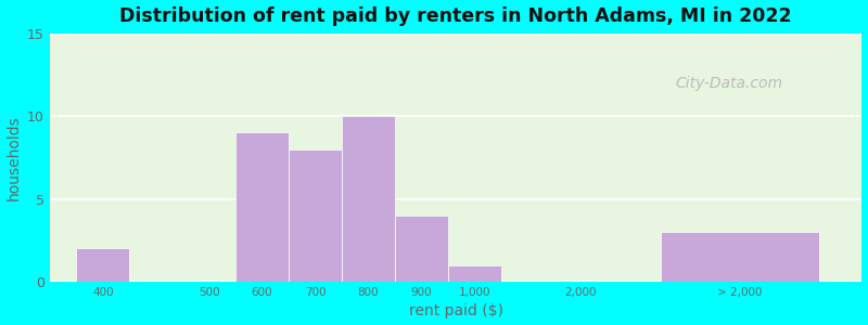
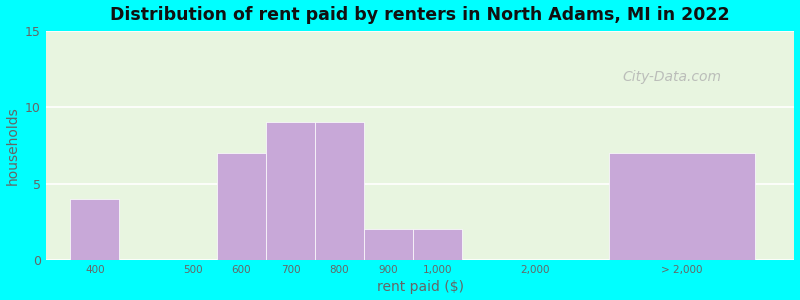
400: 2 -> 4
600: 9 -> 7
700: 8 -> 9
800: 10 -> 9
900: 4 -> 2
1,000: 1 -> 2
> 2,000: 3 -> 7
